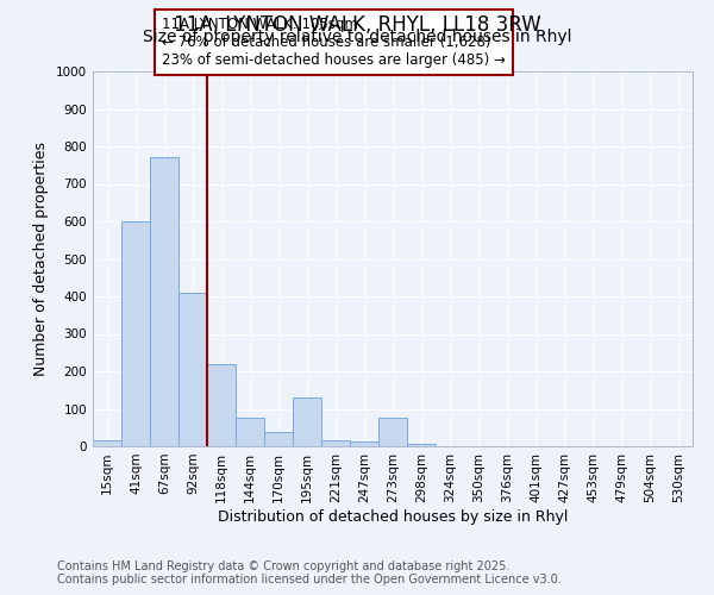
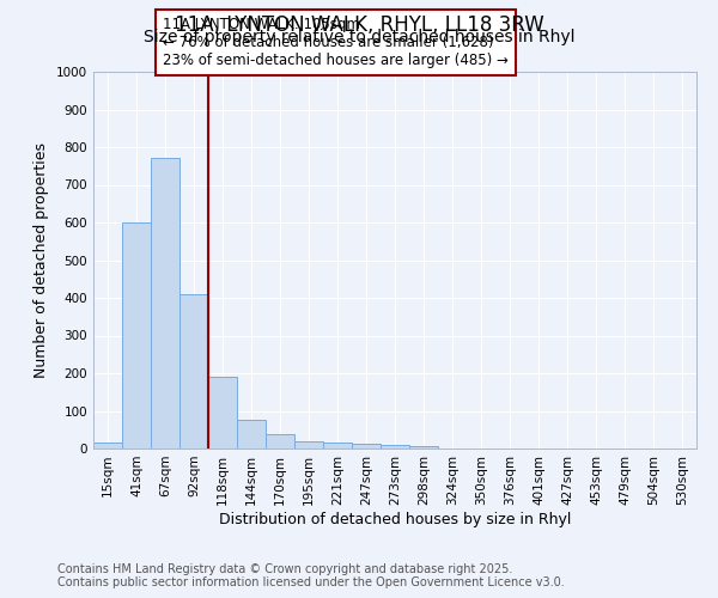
118sqm: 220 -> 190
195sqm: 130 -> 18
273sqm: 75 -> 10
